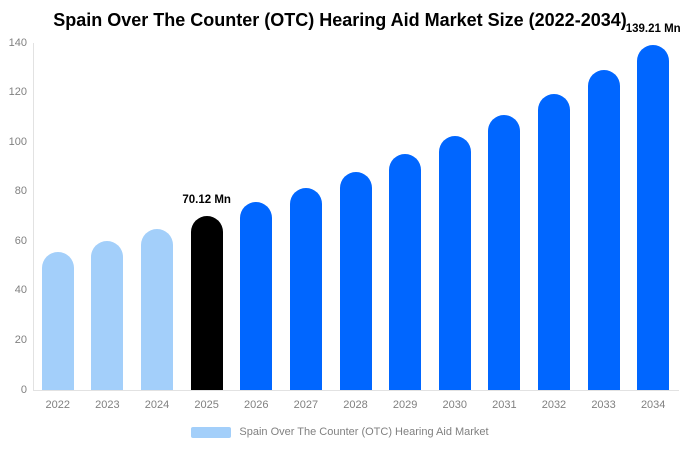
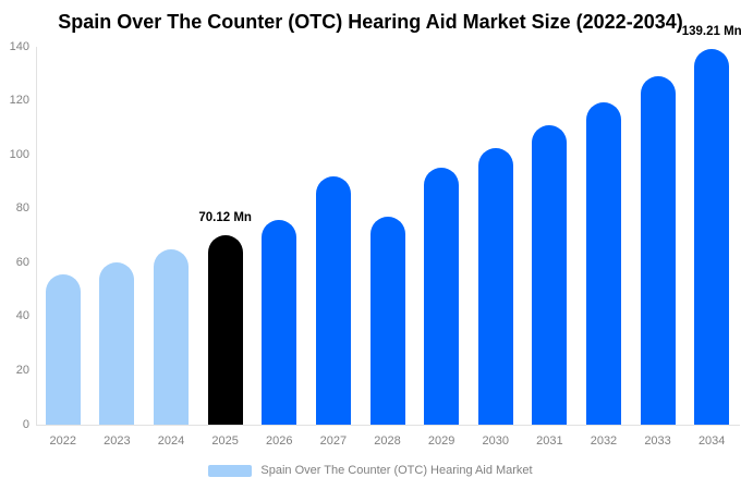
2027: 82 -> 92
2028: 88 -> 77
